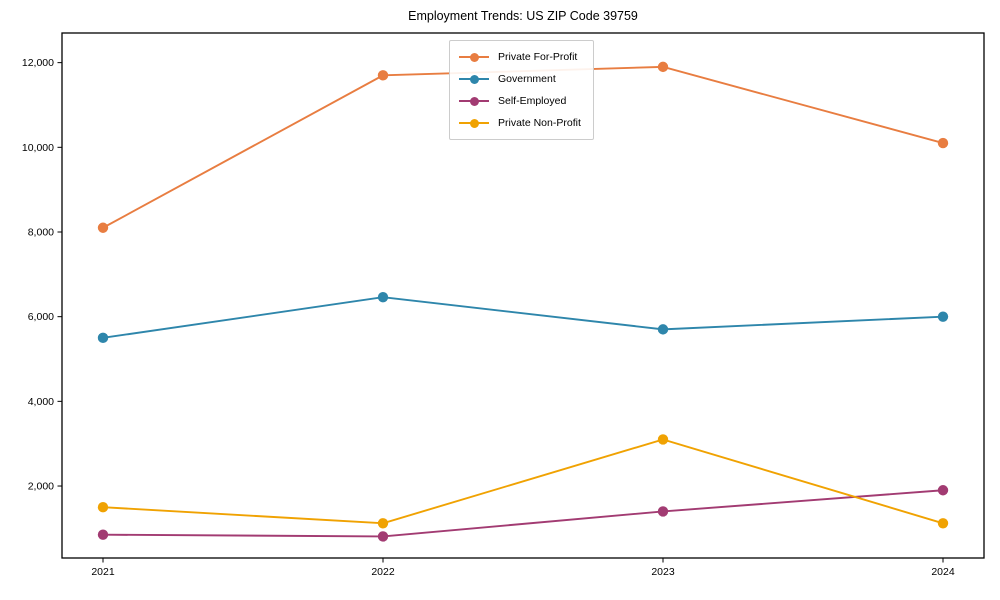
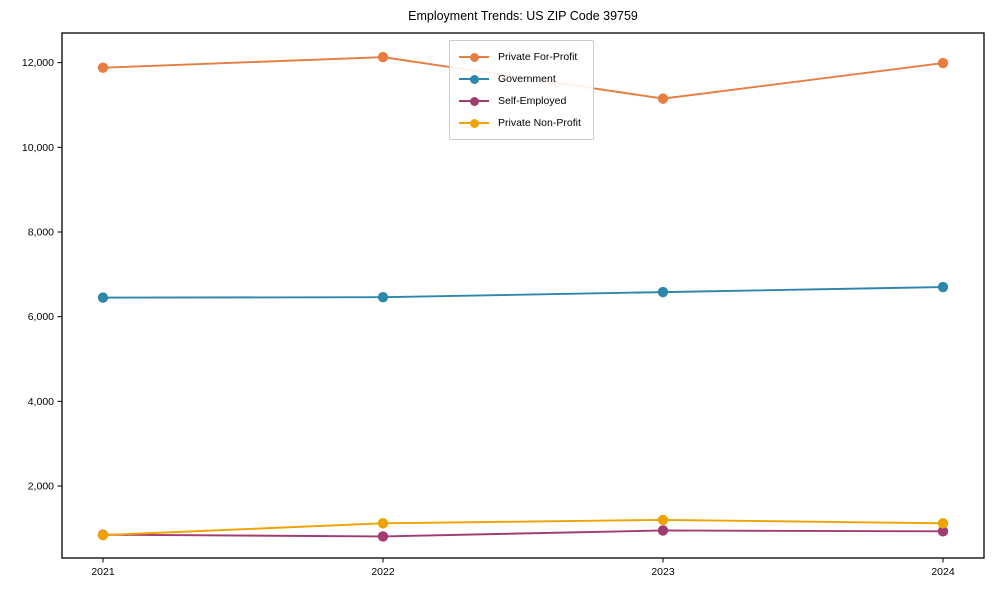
Private For-Profit/2021: 8100 -> 11900
Government/2021: 5500 -> 6400
Private Non-Profit/2021: 1500 -> 800
Private For-Profit/2022: 11700 -> 12100
Private For-Profit/2023: 11900 -> 11200
Government/2023: 5700 -> 6600
Self-Employed/2023: 1400 -> 1000
Private Non-Profit/2023: 3100 -> 1200
Private For-Profit/2024: 10100 -> 12000
Government/2024: 6000 -> 6700
Self-Employed/2024: 1900 -> 900
